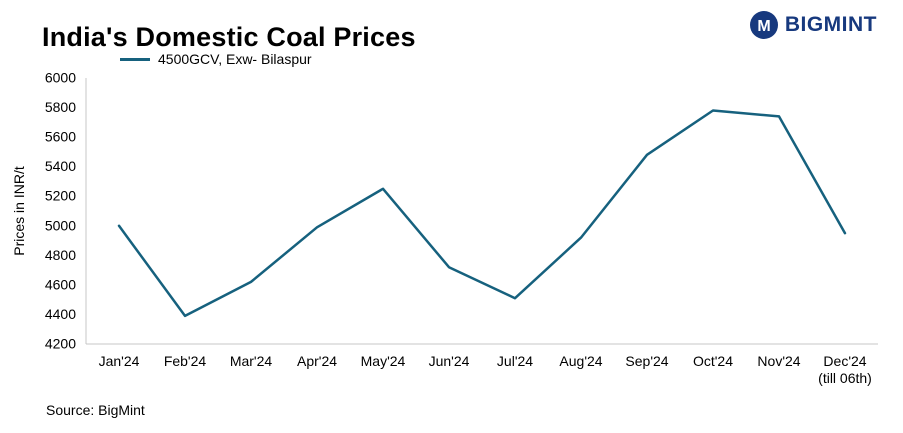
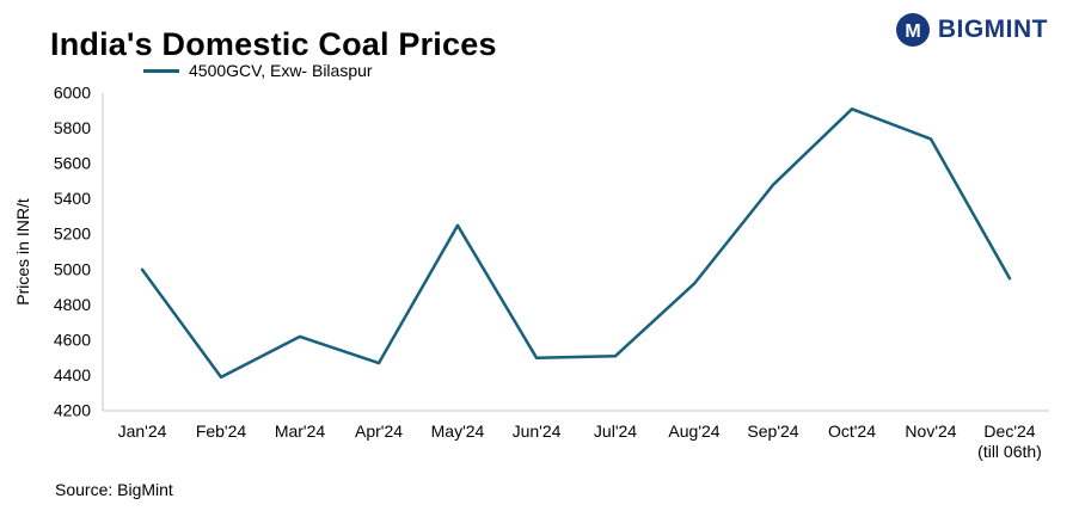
Apr'24: 4990 -> 4470
Jun'24: 4720 -> 4500
Oct'24: 5780 -> 5910
